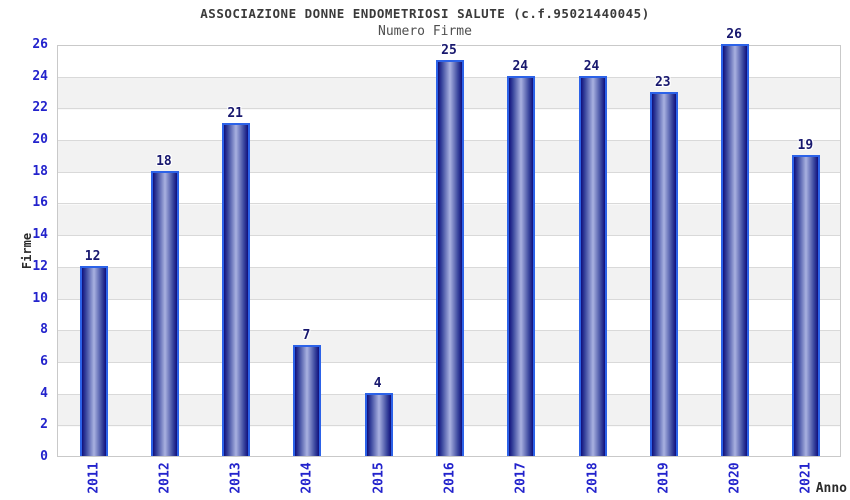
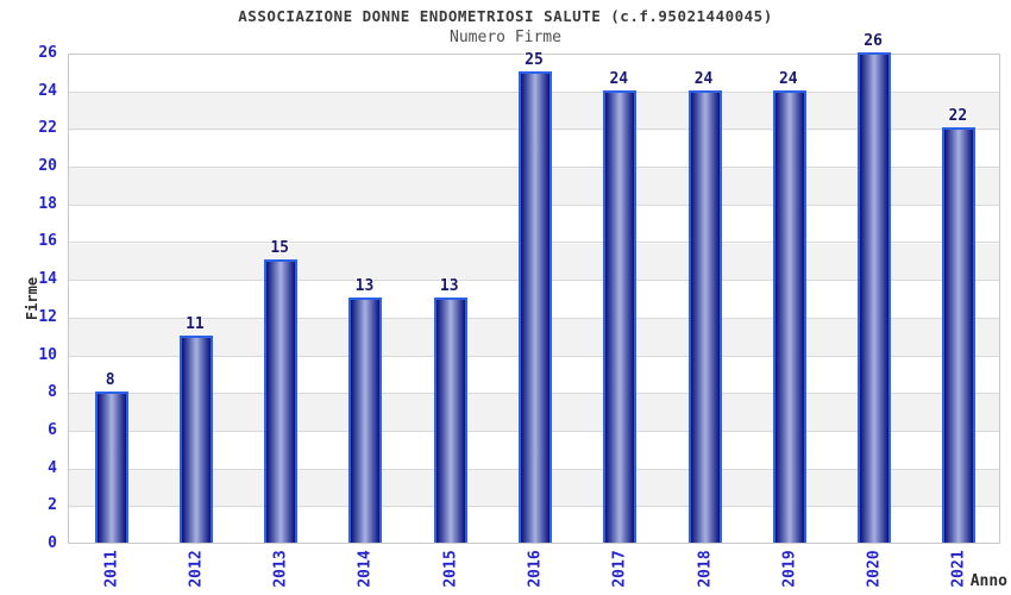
2011: 12 -> 8
2012: 18 -> 11
2013: 21 -> 15
2014: 7 -> 13
2015: 4 -> 13
2019: 23 -> 24
2021: 19 -> 22
